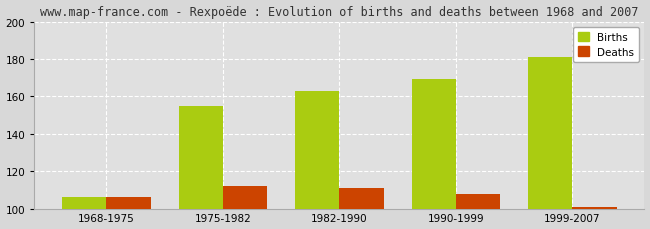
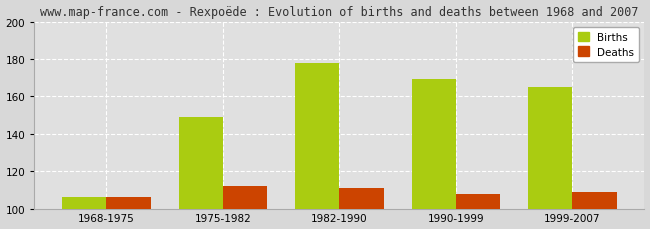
Births/1975-1982: 155 -> 149
Births/1982-1990: 163 -> 178
Births/1999-2007: 181 -> 165
Deaths/1999-2007: 101 -> 109
